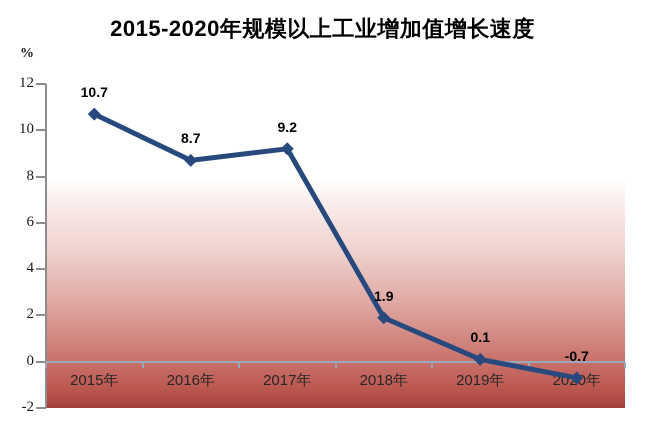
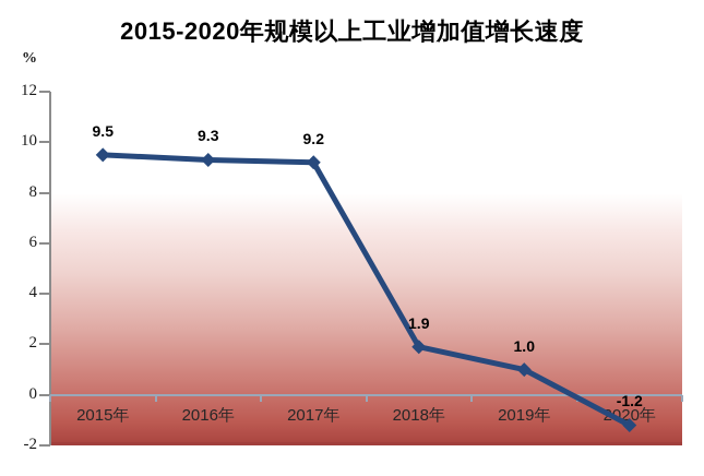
2015年: 10.7 -> 9.5
2016年: 8.7 -> 9.3
2019年: 0.1 -> 1.0
2020年: -0.7 -> -1.2
